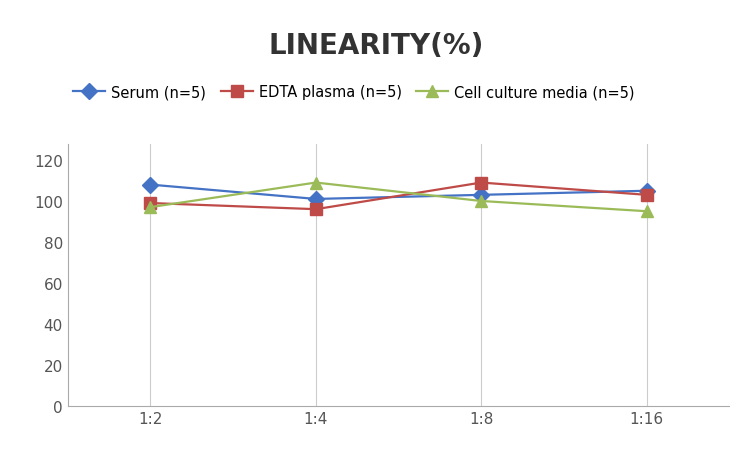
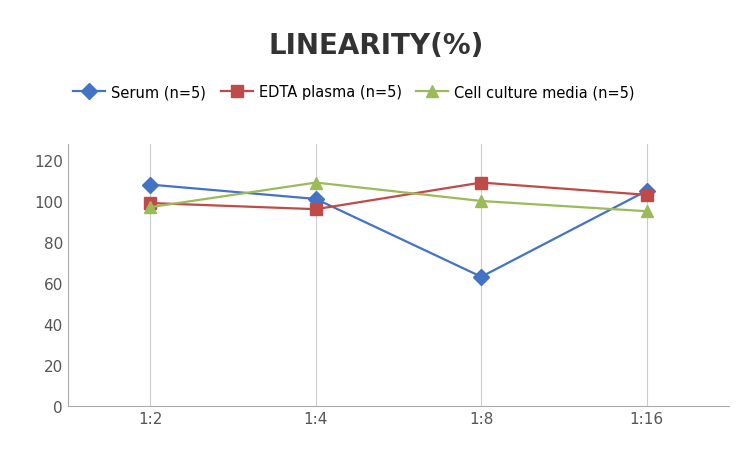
Serum (n=5)/1:8: 103 -> 63
